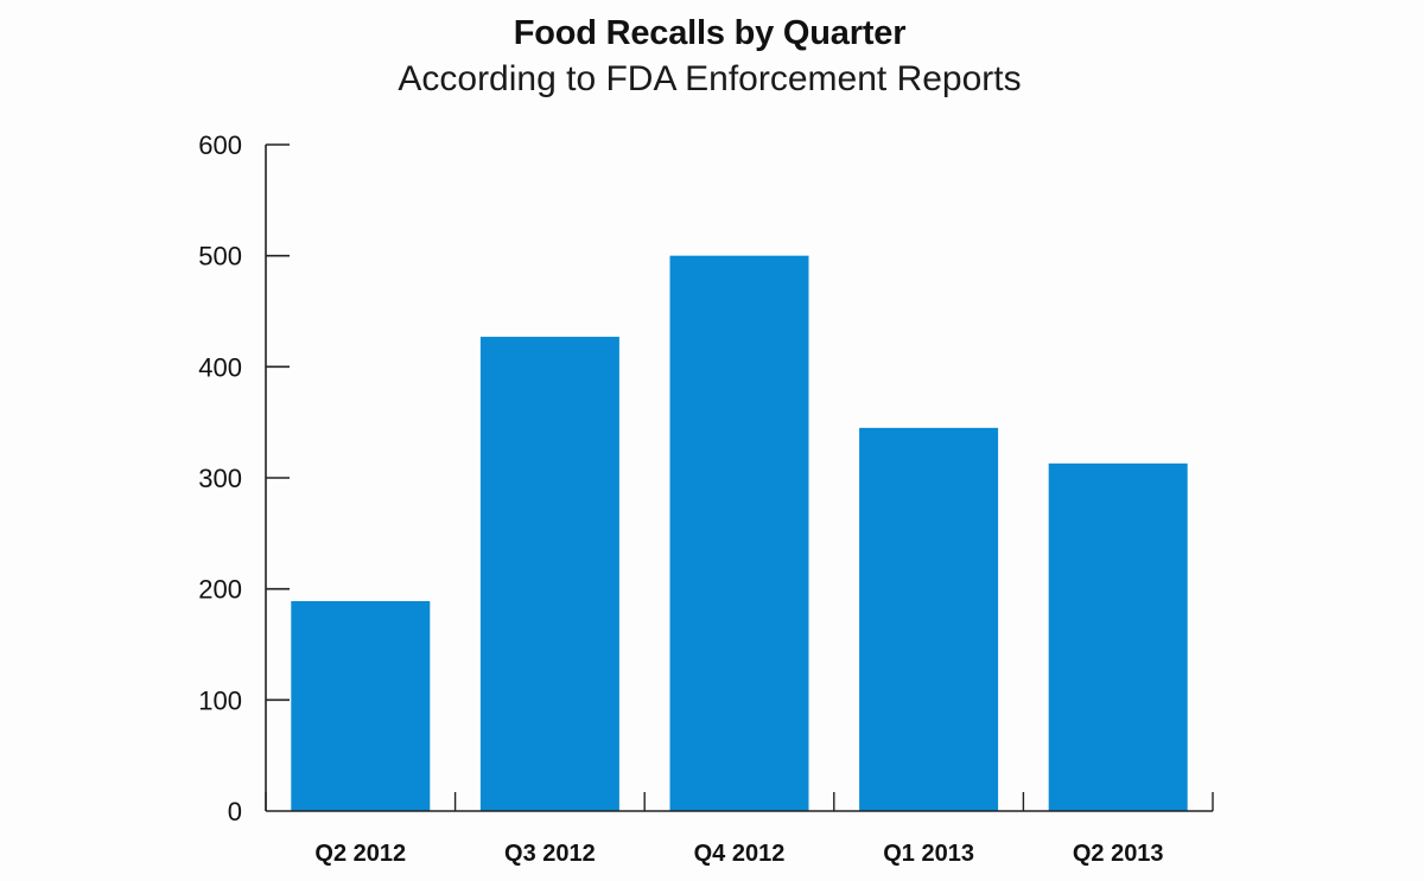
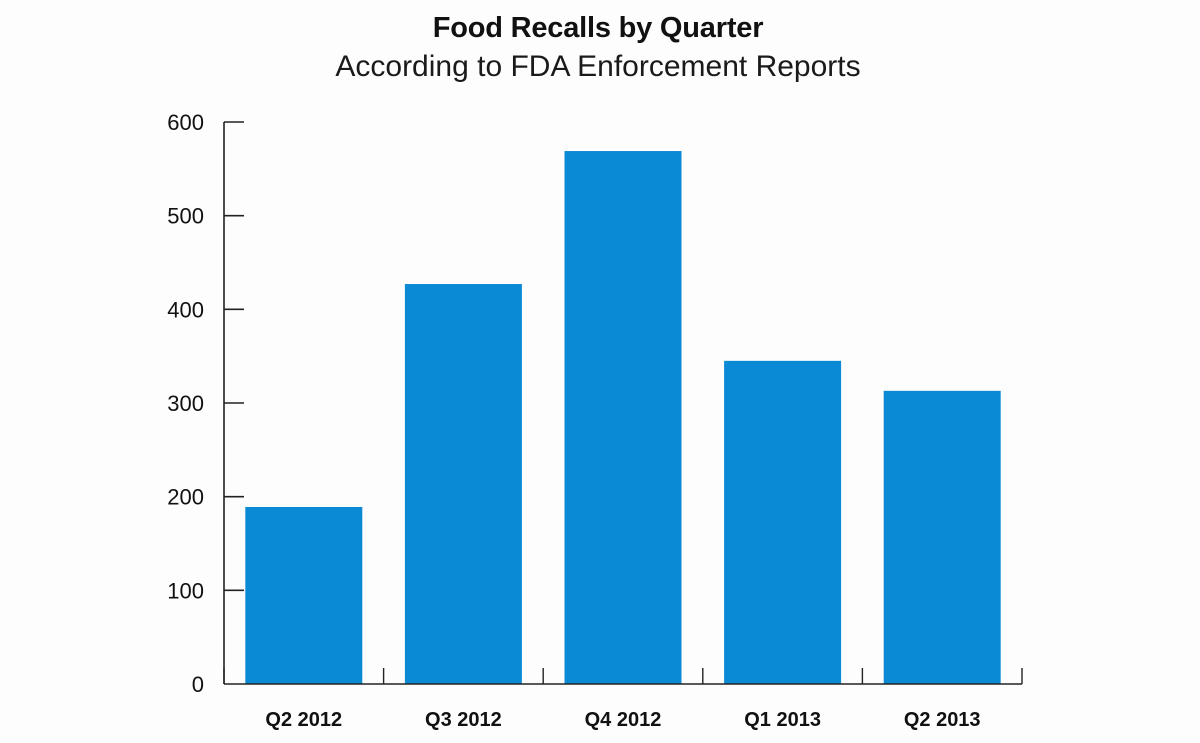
Q4 2012: 500 -> 570
